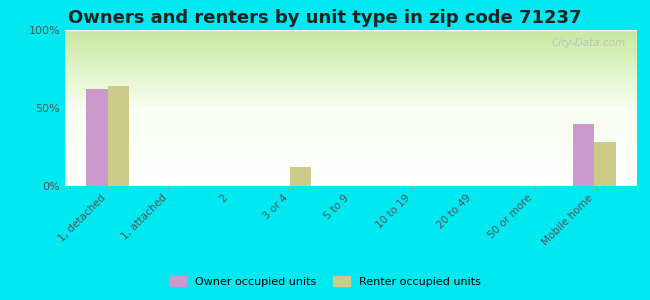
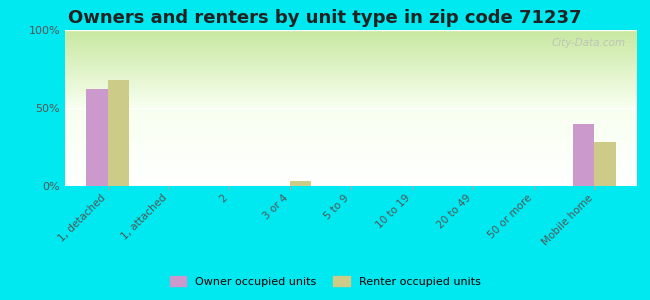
Renter occupied units/1, detached: 64% -> 68%
Renter occupied units/3 or 4: 12% -> 3%
